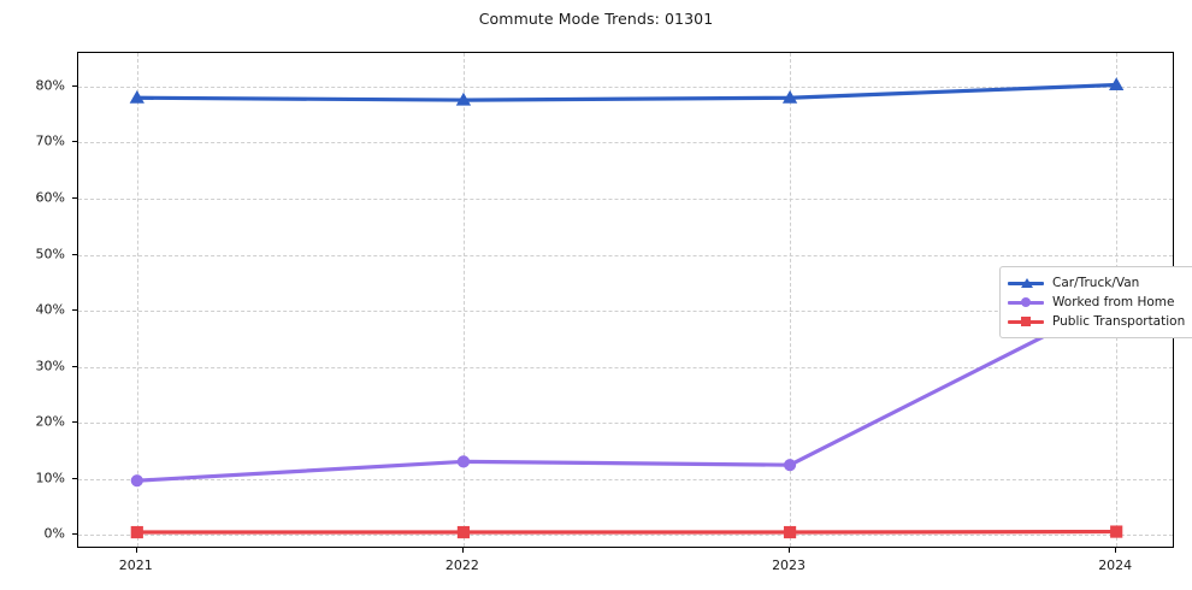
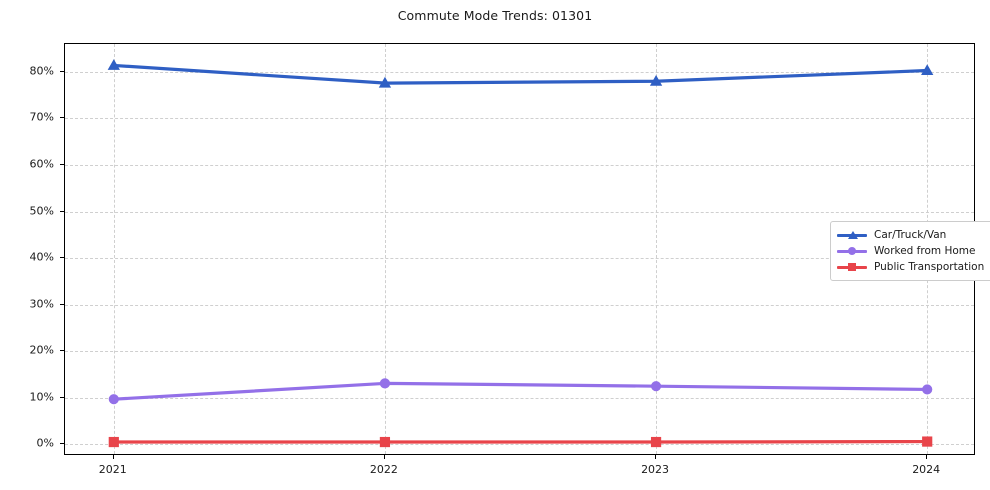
Car/Truck/Van/2021: 78% -> 81%
Worked from Home/2024: 42% -> 12%
